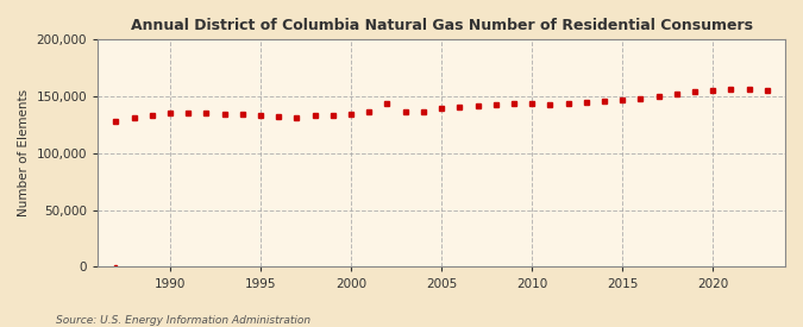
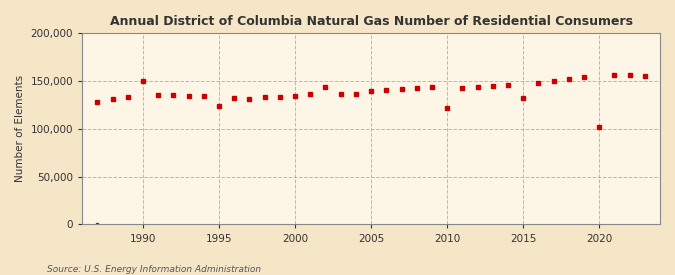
1990: 135,000 -> 150,000
1995: 133,000 -> 124,000
2010: 144,000 -> 122,000
2015: 147,000 -> 132,000
2020: 155,000 -> 102,000
